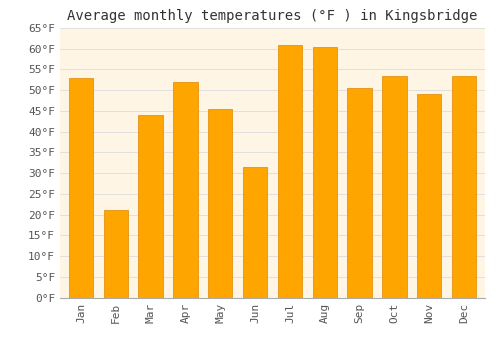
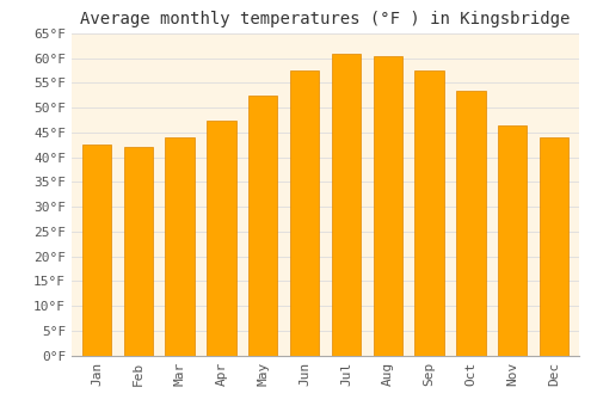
Jan: 53.0°F -> 42.5°F
Feb: 21.0°F -> 42.0°F
Apr: 52.0°F -> 47.5°F
May: 45.5°F -> 52.5°F
Jun: 31.5°F -> 57.5°F
Sep: 50.5°F -> 57.5°F
Nov: 49.0°F -> 46.5°F
Dec: 53.5°F -> 44.0°F
